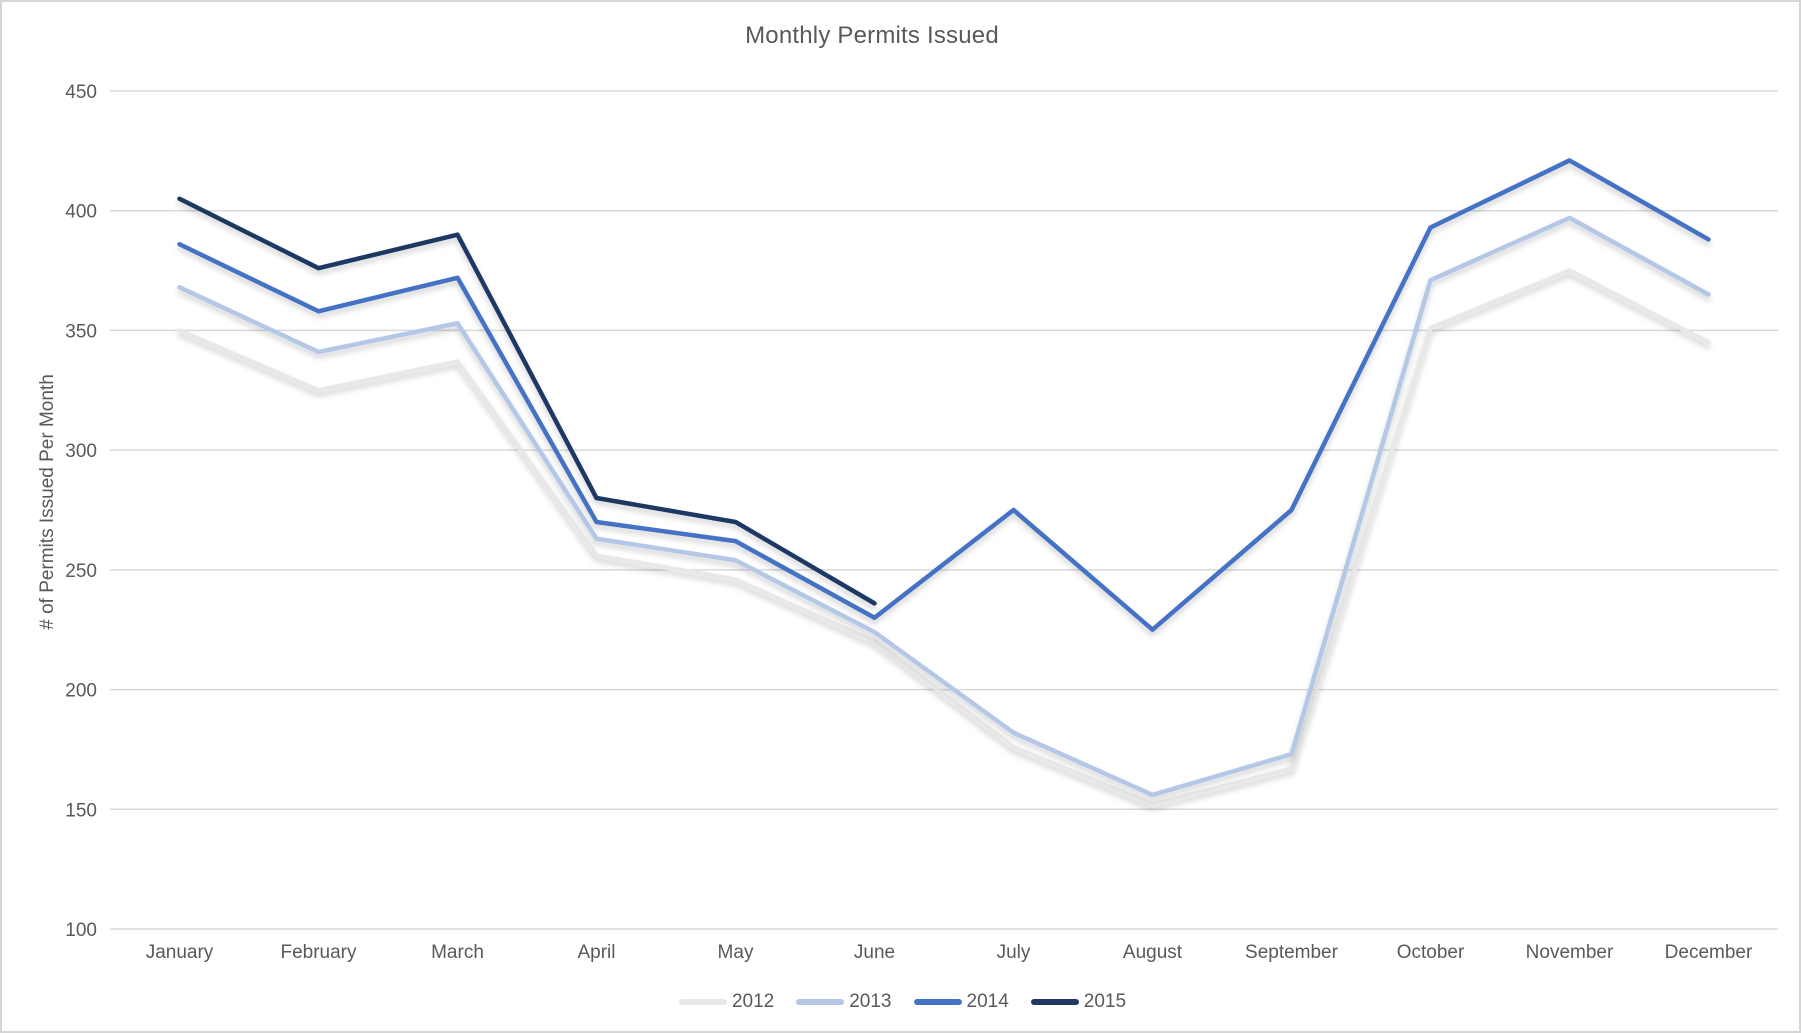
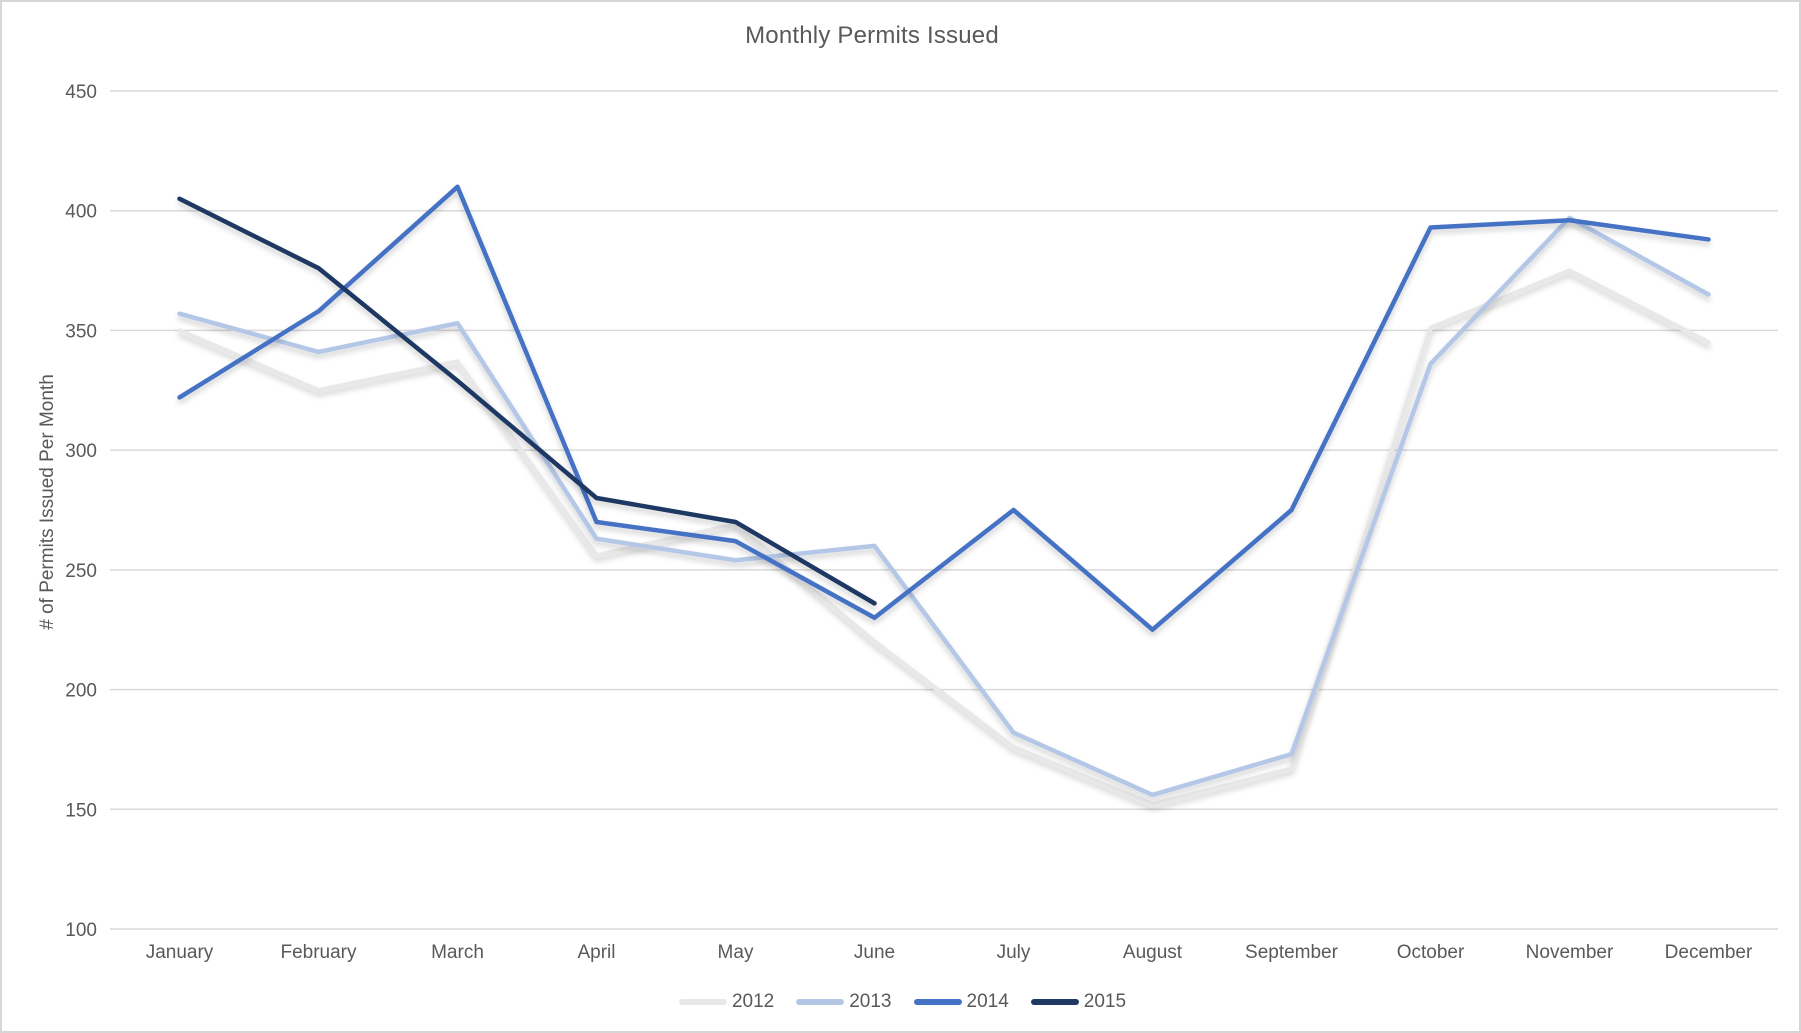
2013/January: 368 -> 357
2014/January: 386 -> 322
2014/March: 372 -> 410
2015/March: 390 -> 329
2012/May: 246 -> 269
2013/June: 224 -> 260
2013/October: 371 -> 336
2014/November: 421 -> 396
